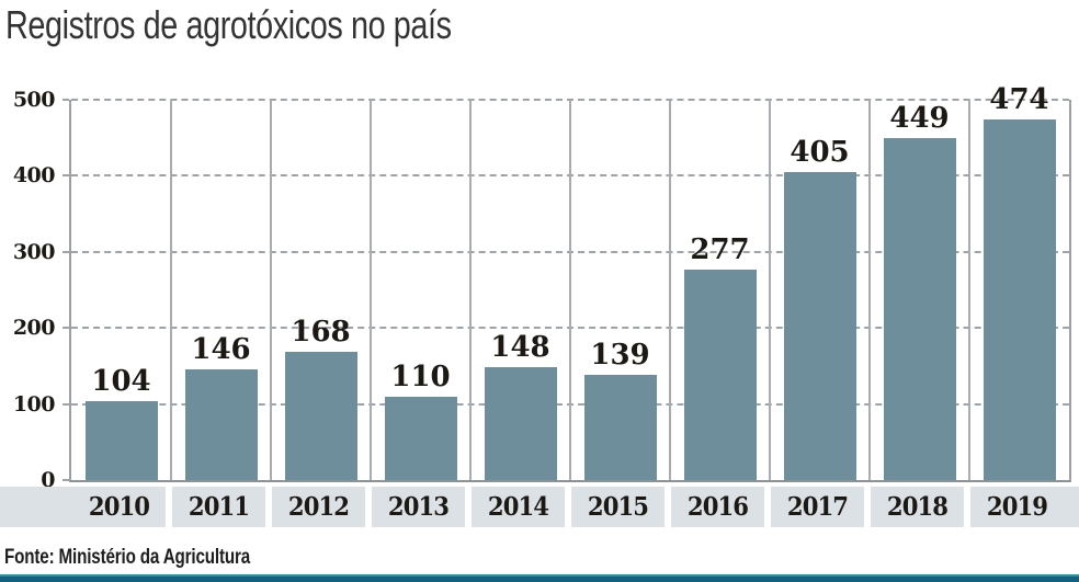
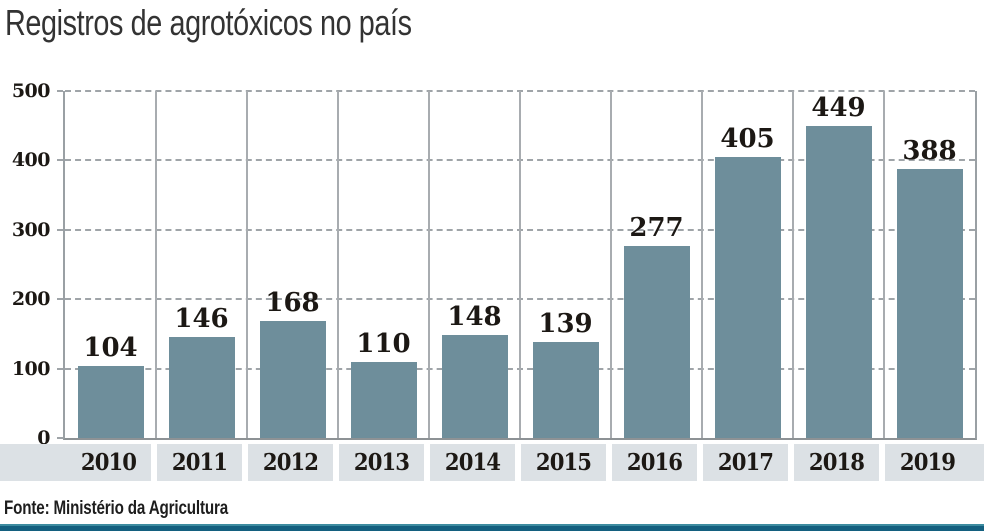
2019: 474 -> 388
